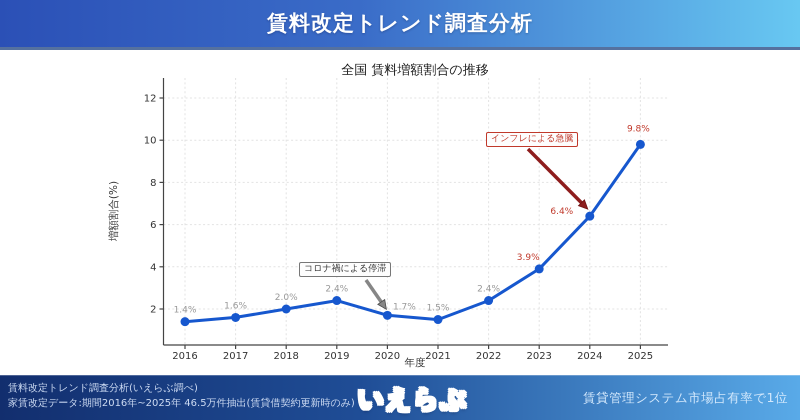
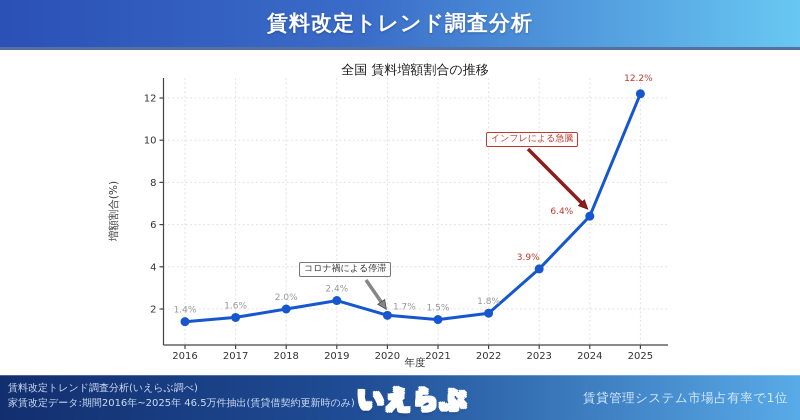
2022: 2.4% -> 1.8%
2025: 9.8% -> 12.2%
